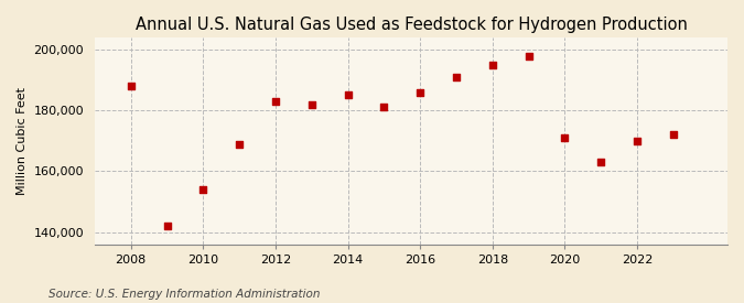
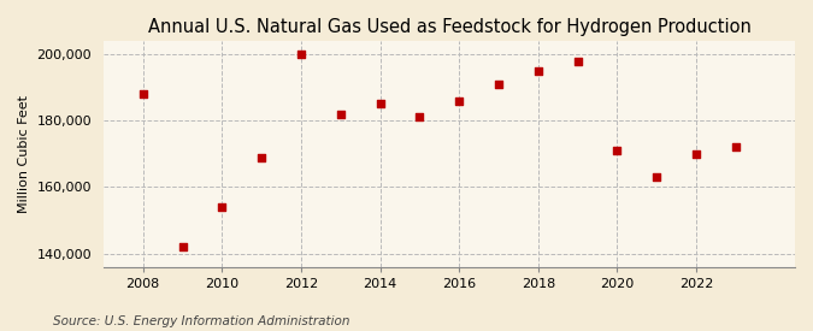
2012: 183,000 -> 200,000
